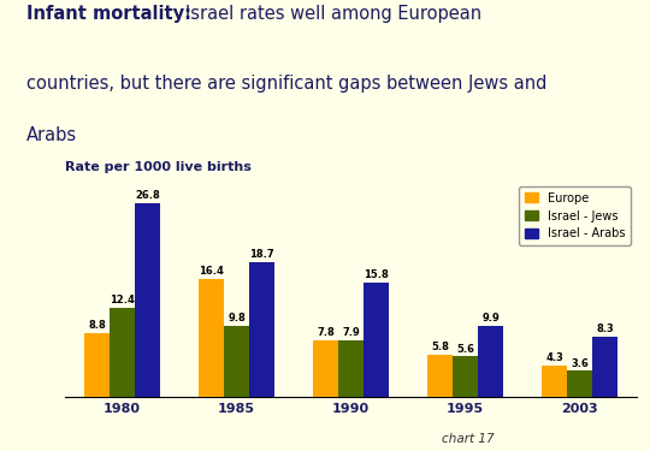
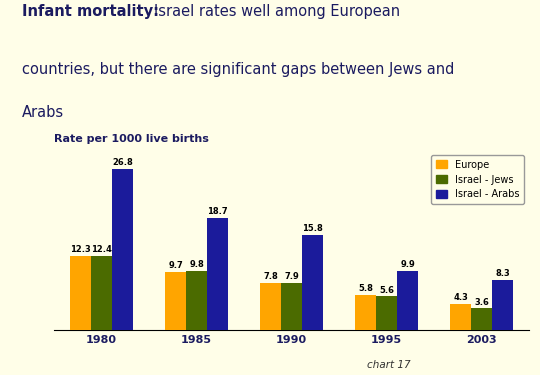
Europe/1980: 8.8 -> 12.3
Europe/1985: 16.4 -> 9.7
